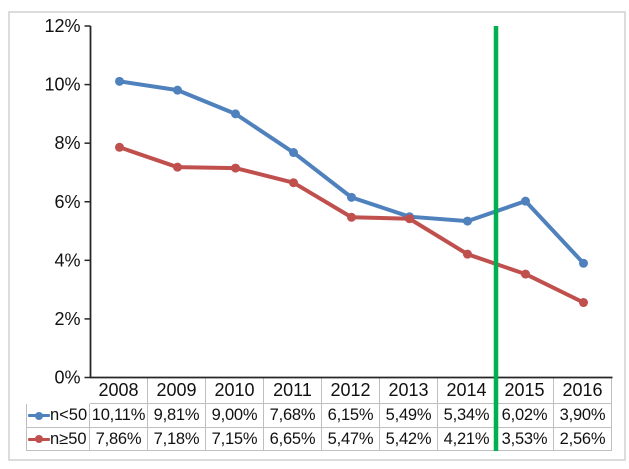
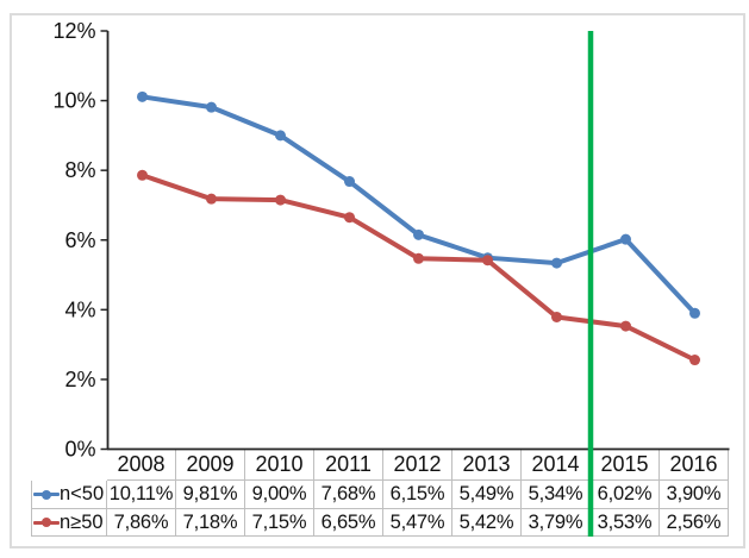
n≥50/2014: 4,21% -> 3,79%
